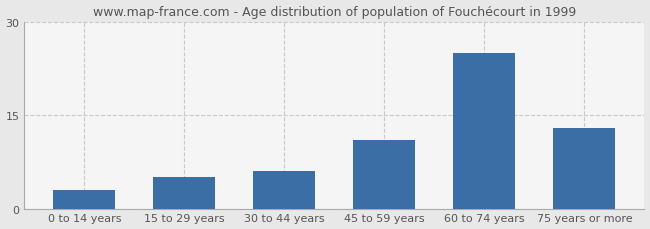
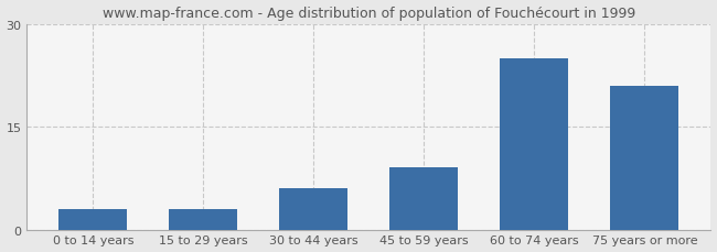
15 to 29 years: 5 -> 3
45 to 59 years: 11 -> 9
75 years or more: 13 -> 21
